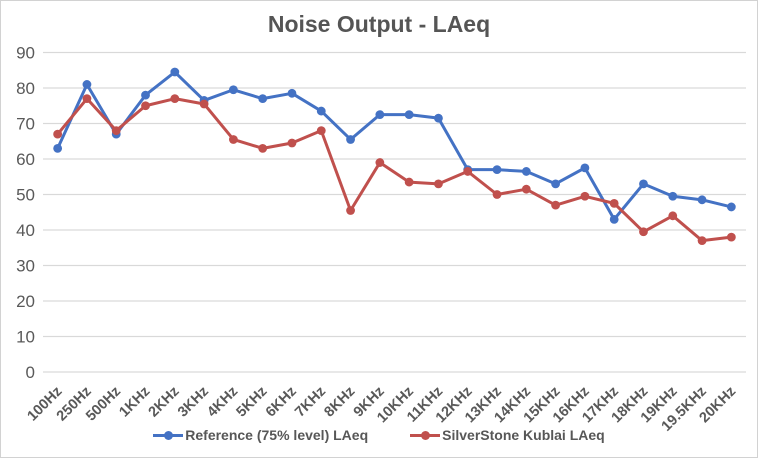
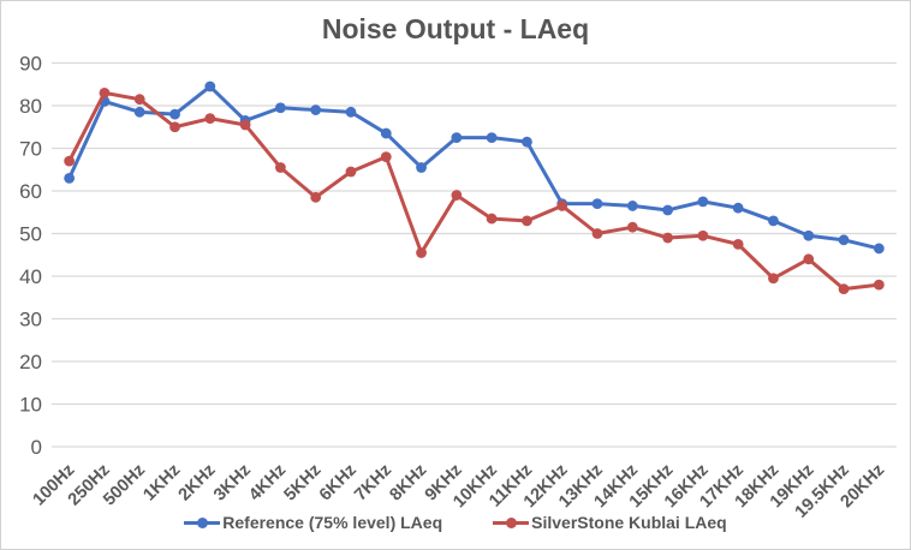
SilverStone Kublai LAeq/250Hz: 77 -> 83
Reference (75% level) LAeq/500Hz: 67 -> 78
SilverStone Kublai LAeq/500Hz: 68 -> 82
Reference (75% level) LAeq/5KHz: 77 -> 79
SilverStone Kublai LAeq/5KHz: 63 -> 58
Reference (75% level) LAeq/15KHz: 53 -> 56
SilverStone Kublai LAeq/15KHz: 47 -> 49
Reference (75% level) LAeq/17KHz: 43 -> 56
